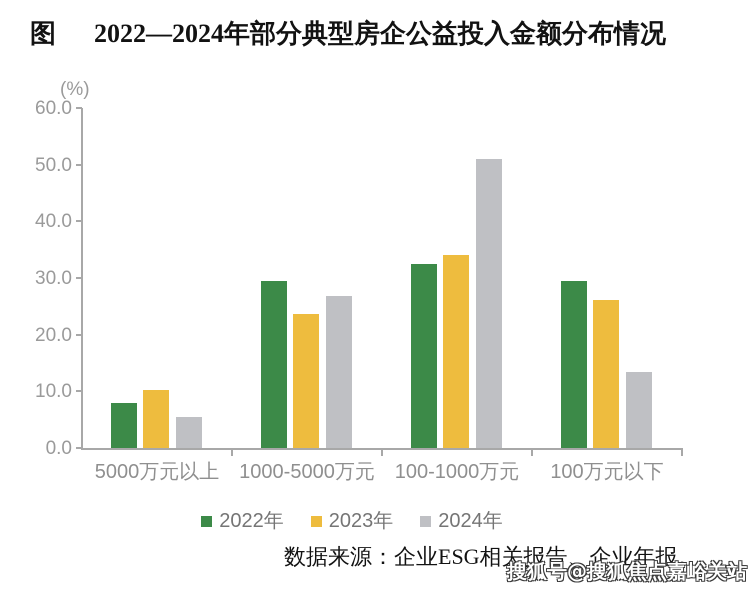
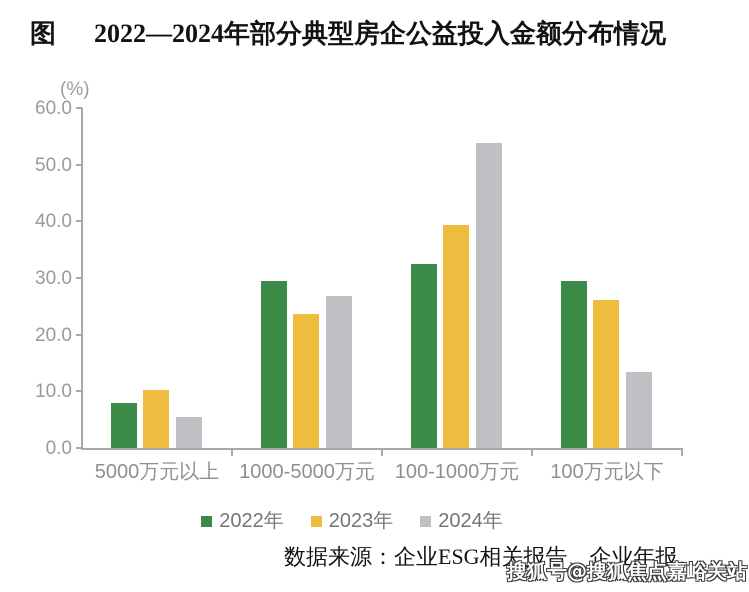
2023年/100-1000万元: 34 -> 39
2024年/100-1000万元: 51 -> 54
